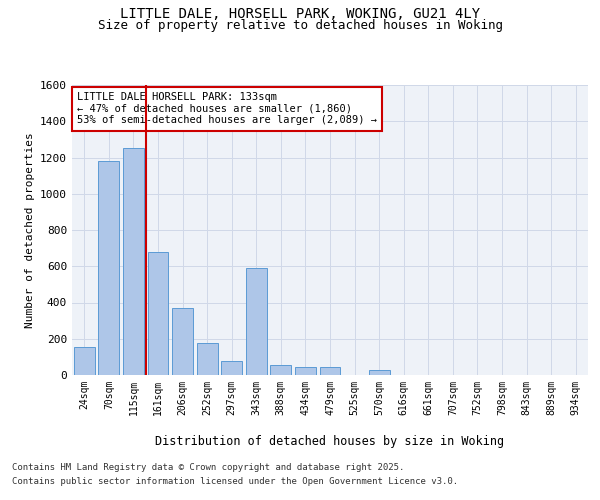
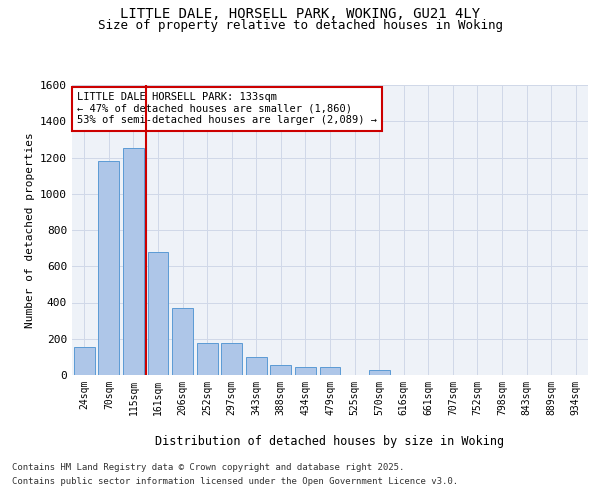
297sqm: 80 -> 180
343sqm: 590 -> 100
